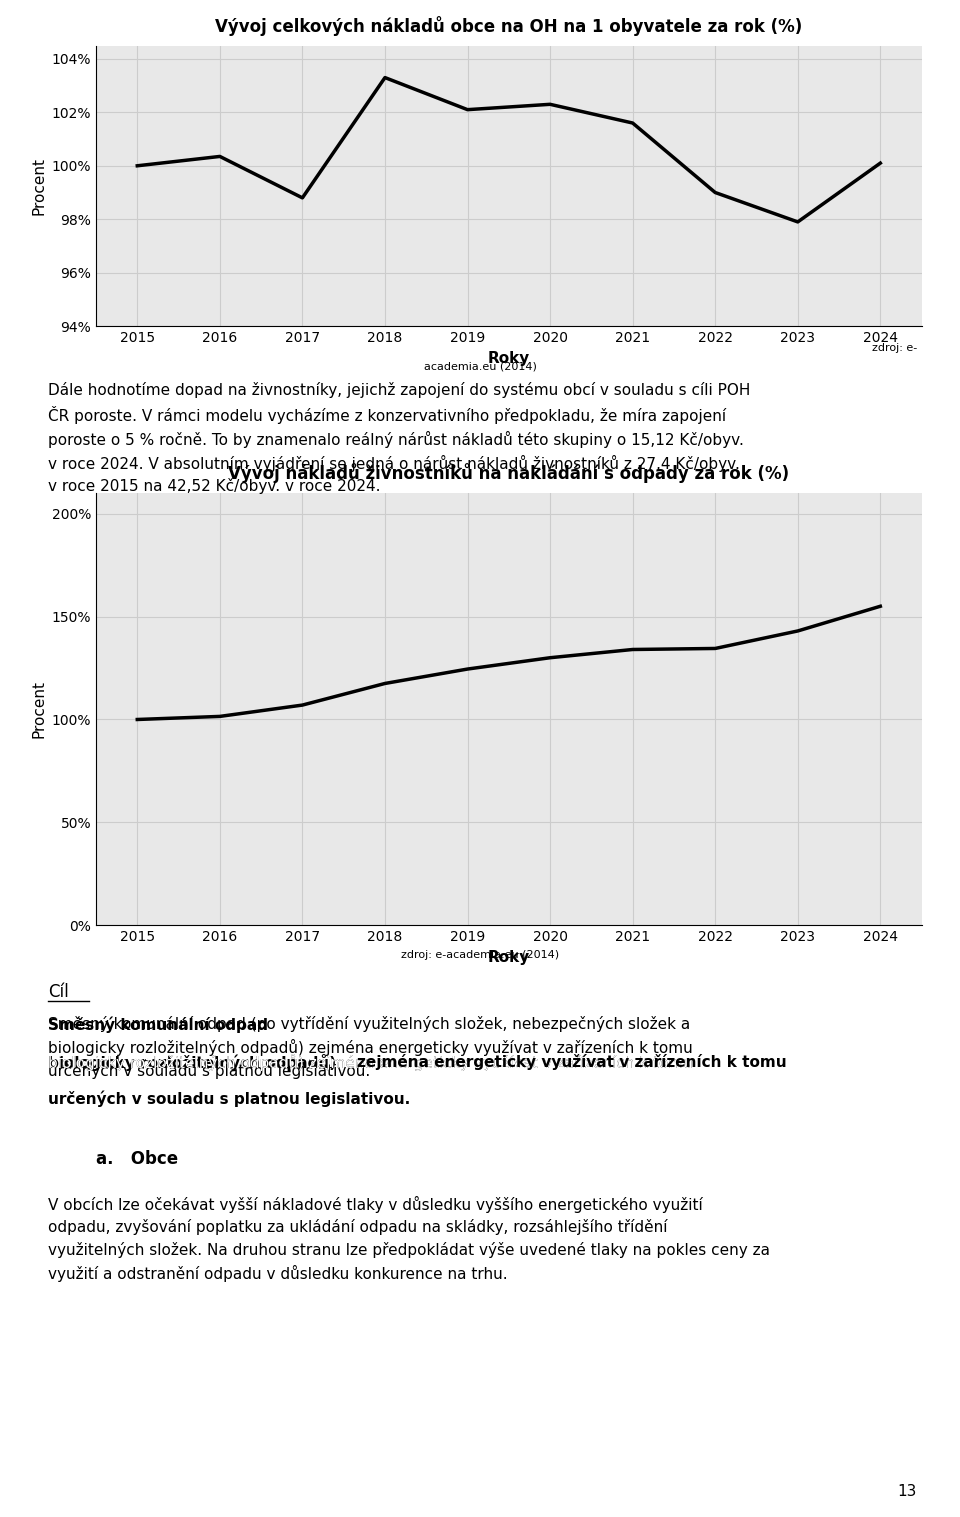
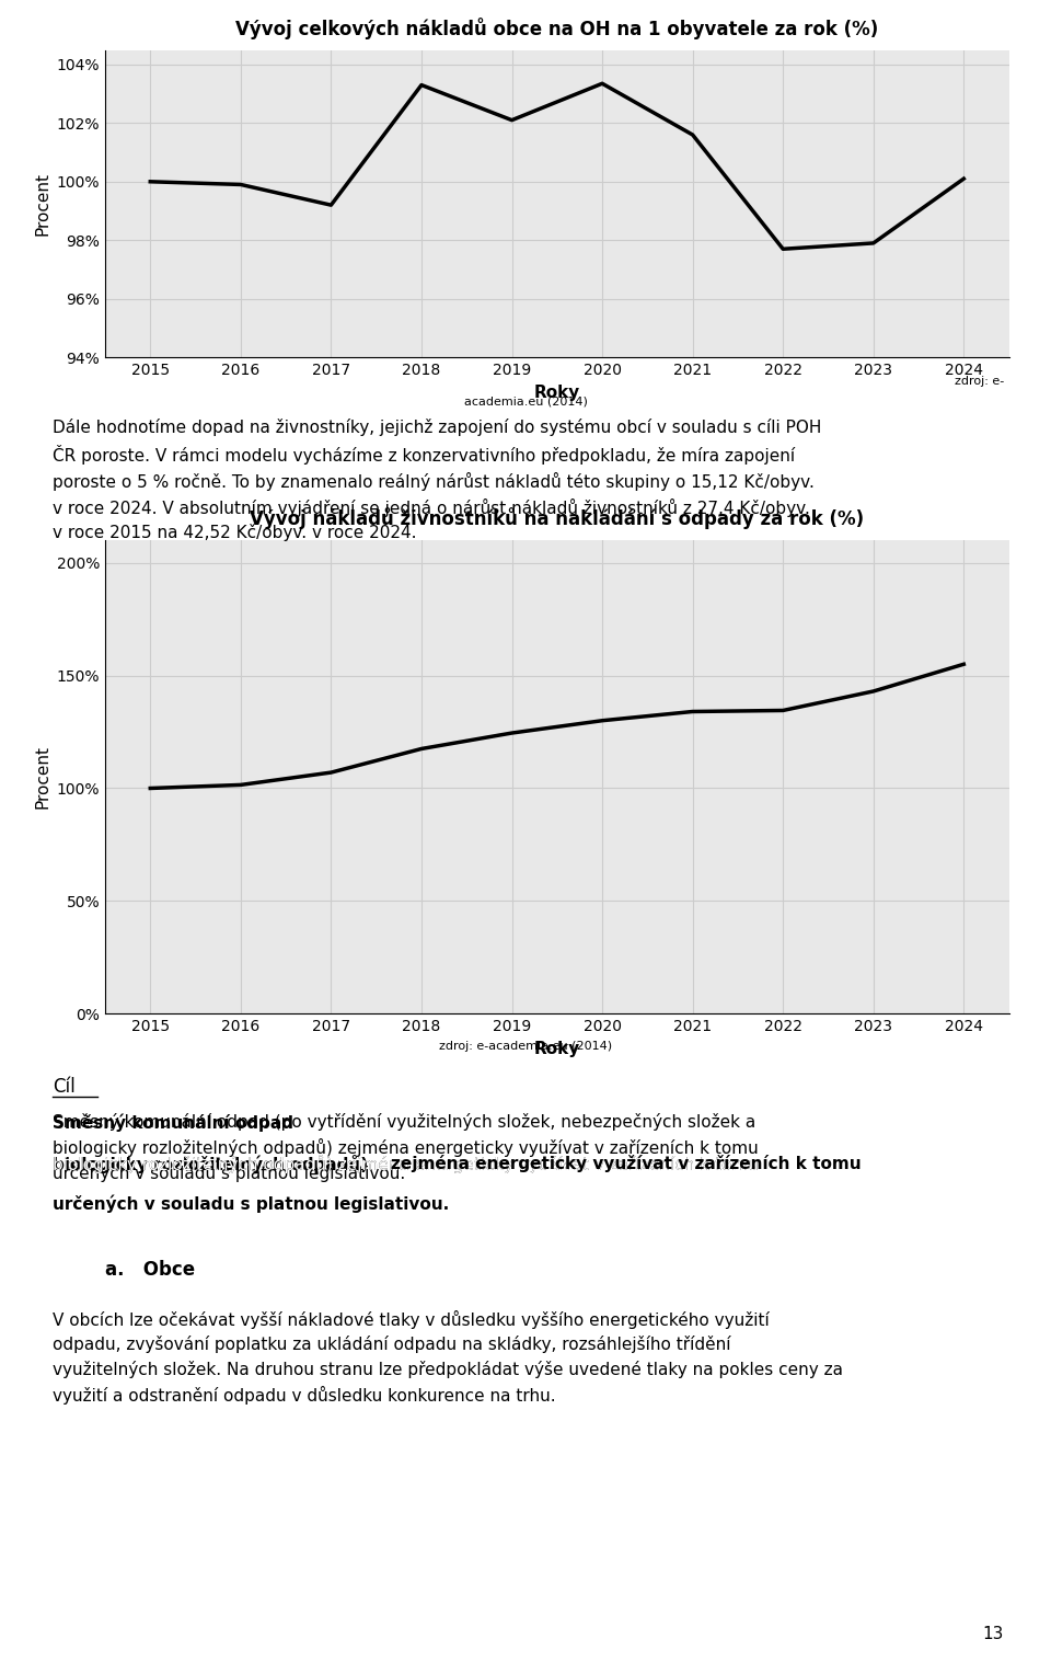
Vývoj celkových nákladů obce na OH na 1 obyvatele za rok (%)/2016: 100.35% -> 99.90%
Vývoj celkových nákladů obce na OH na 1 obyvatele za rok (%)/2017: 98.80% -> 99.20%
Vývoj celkových nákladů obce na OH na 1 obyvatele za rok (%)/2020: 102.30% -> 103.35%
Vývoj celkových nákladů obce na OH na 1 obyvatele za rok (%)/2022: 99.00% -> 97.70%
